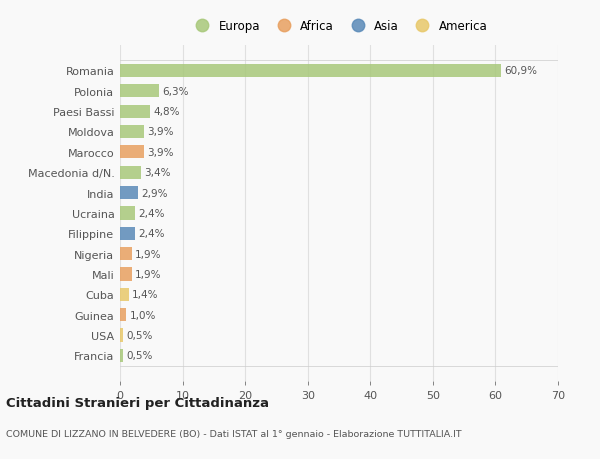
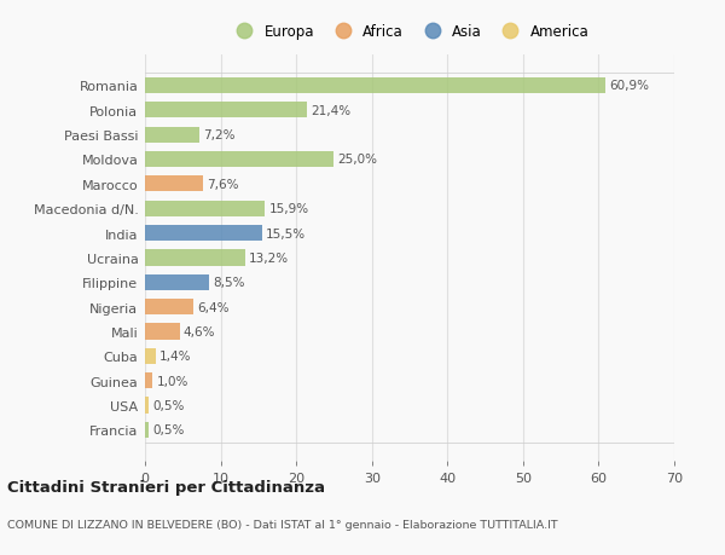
Polonia: 6,3% -> 21,4%
Paesi Bassi: 4,8% -> 7,2%
Moldova: 3,9% -> 25,0%
Marocco: 3,9% -> 7,6%
Macedonia d/N.: 3,4% -> 15,9%
India: 2,9% -> 15,5%
Ucraina: 2,4% -> 13,2%
Filippine: 2,4% -> 8,5%
Nigeria: 1,9% -> 6,4%
Mali: 1,9% -> 4,6%
